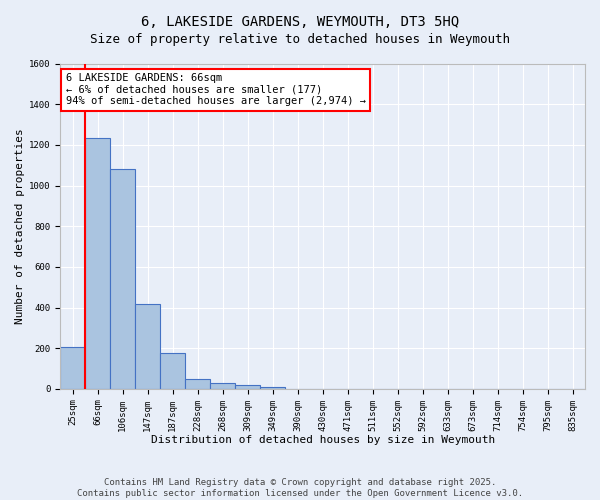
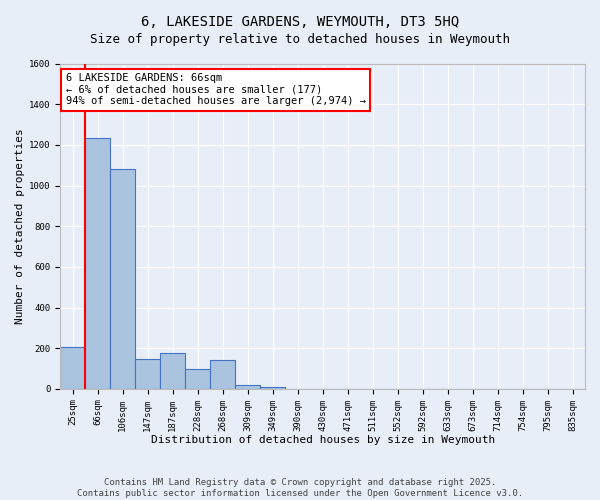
147sqm: 415 -> 145
228sqm: 47 -> 100
268sqm: 27 -> 140
